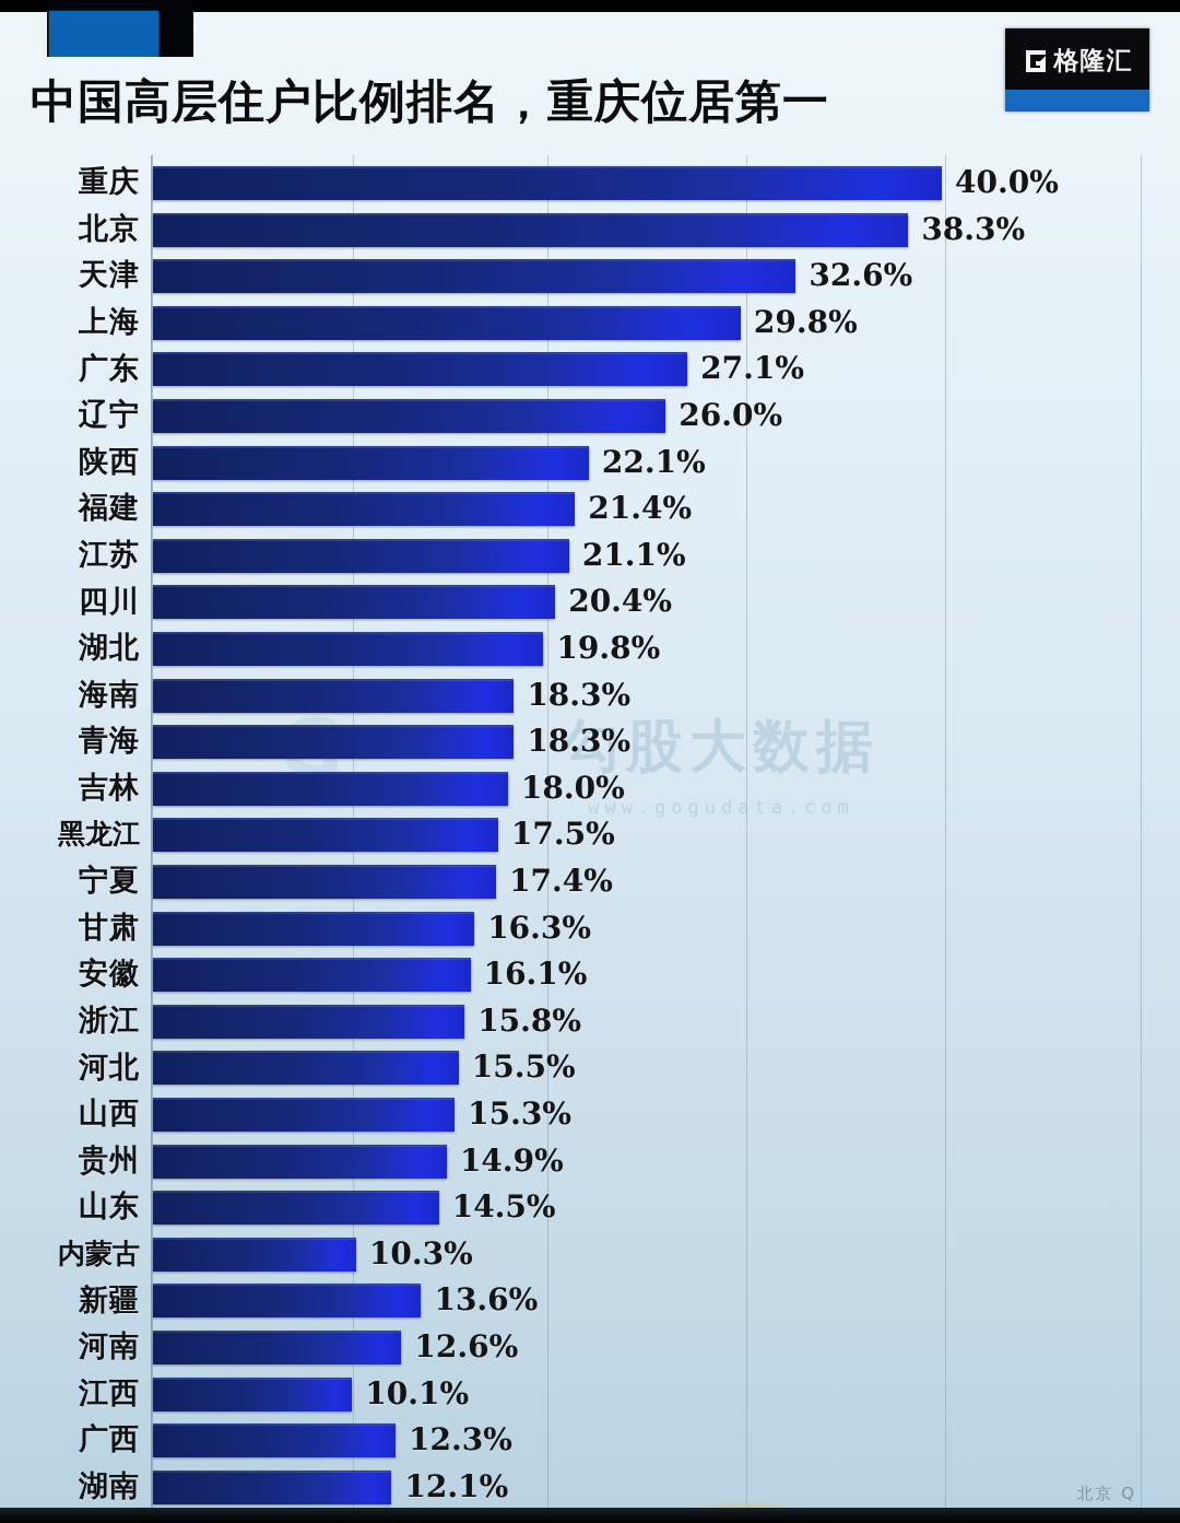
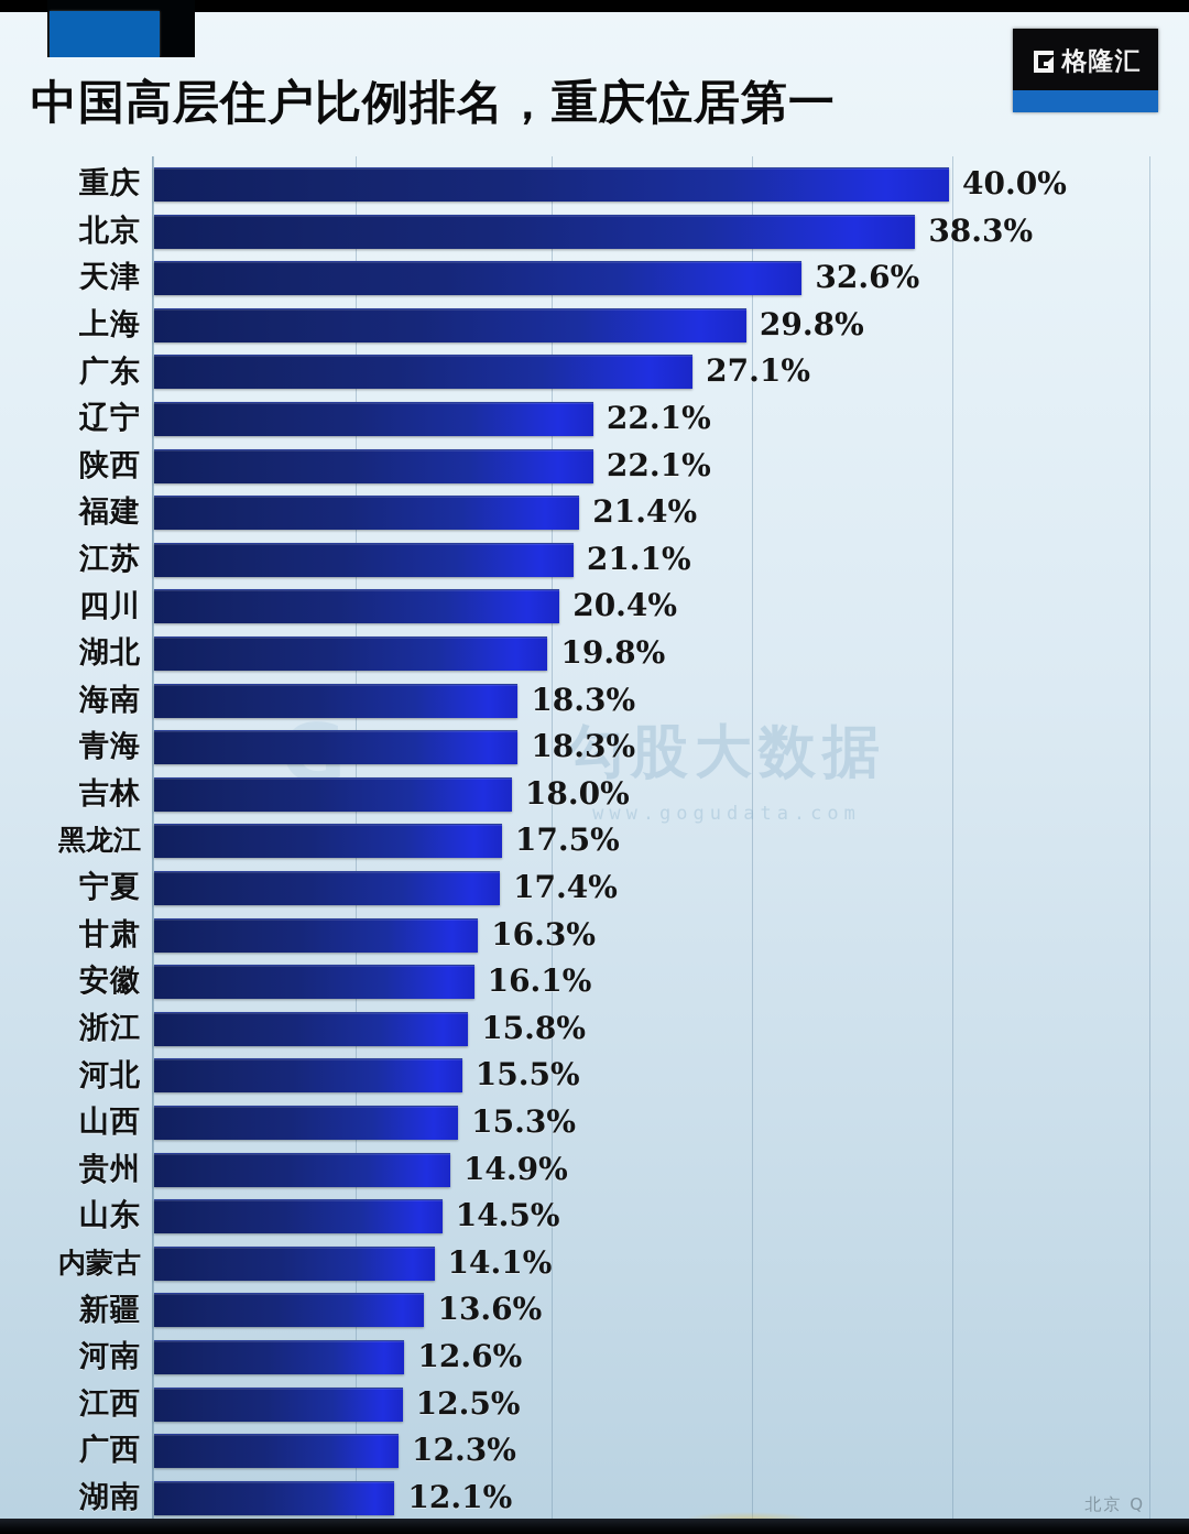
辽宁: 26.0% -> 22.1%
内蒙古: 10.3% -> 14.1%
江西: 10.1% -> 12.5%
